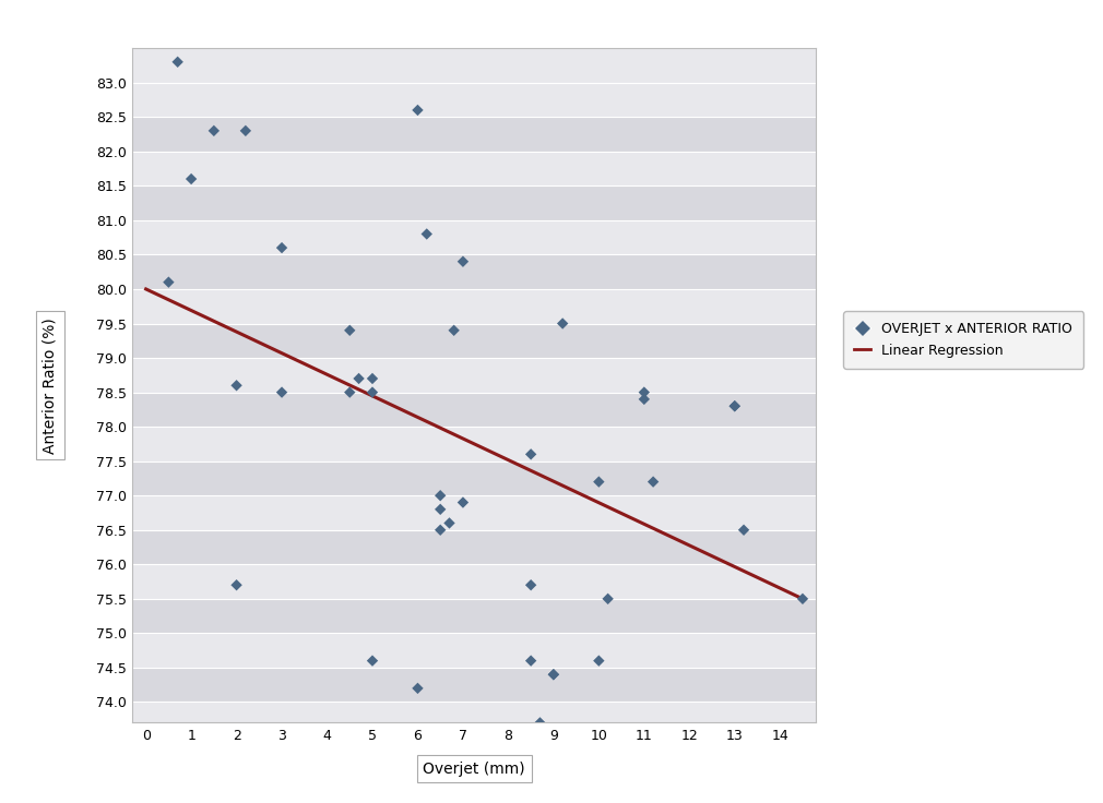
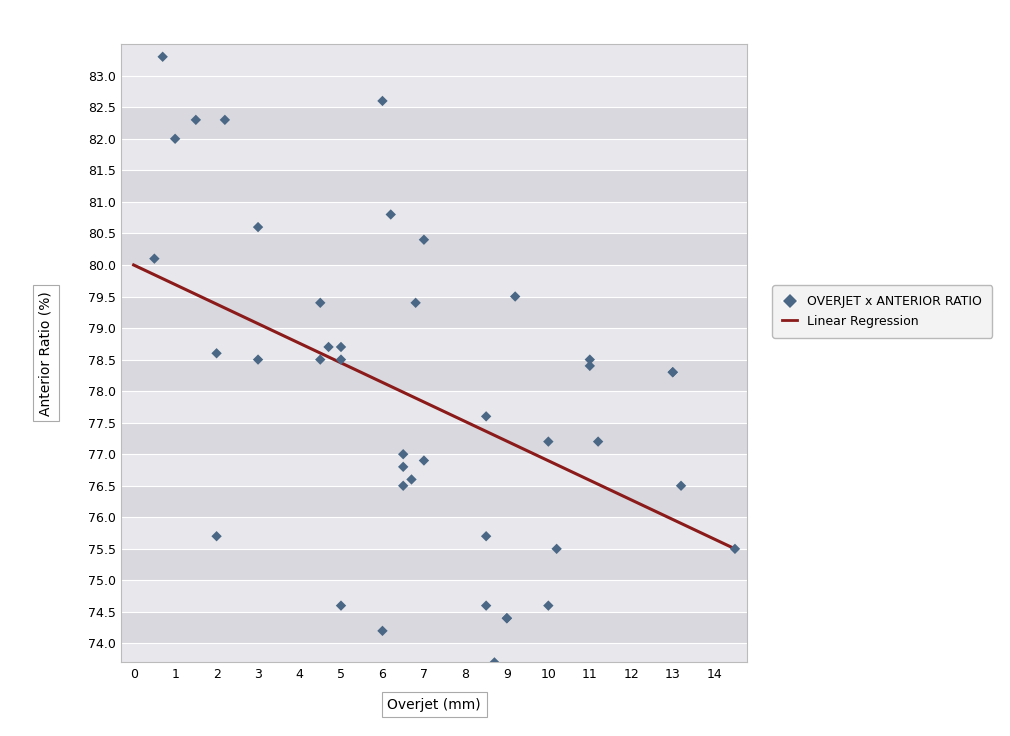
1: 81.6 -> 82.0
